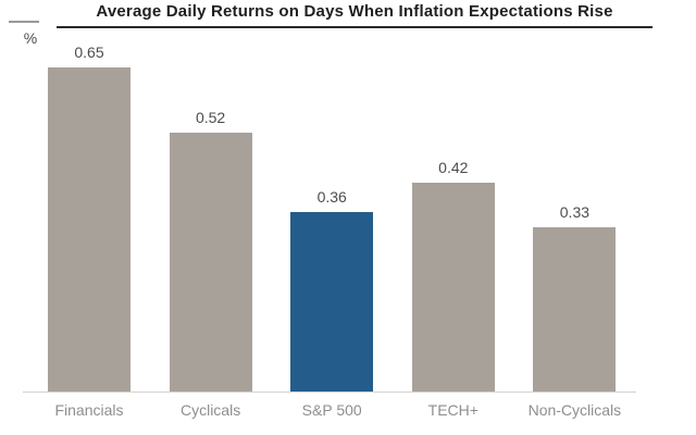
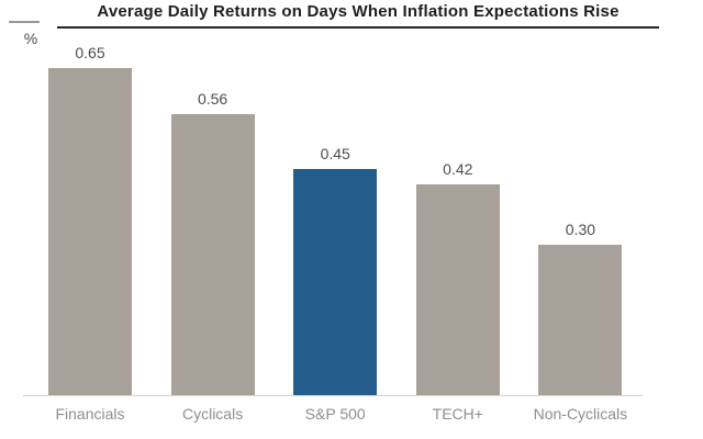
Cyclicals: 0.52 -> 0.56
S&P 500: 0.36 -> 0.45
Non-Cyclicals: 0.33 -> 0.30
